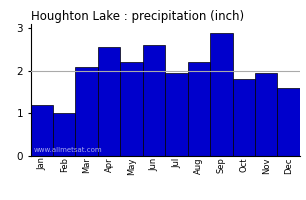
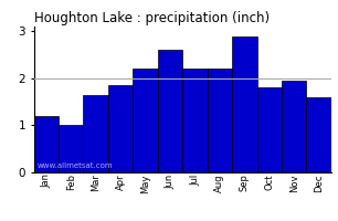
Mar: 2.10 -> 1.65
Apr: 2.55 -> 1.85
Jul: 1.95 -> 2.20
